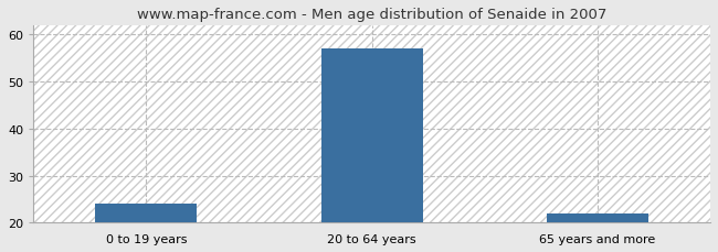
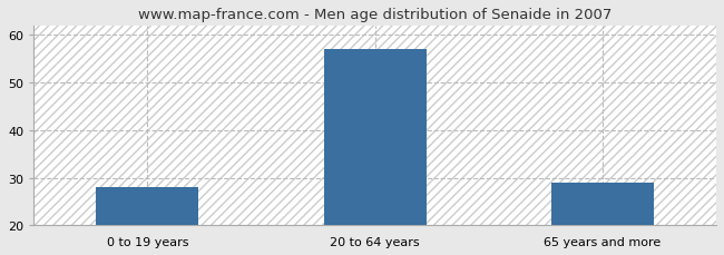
0 to 19 years: 24 -> 28
65 years and more: 22 -> 29
